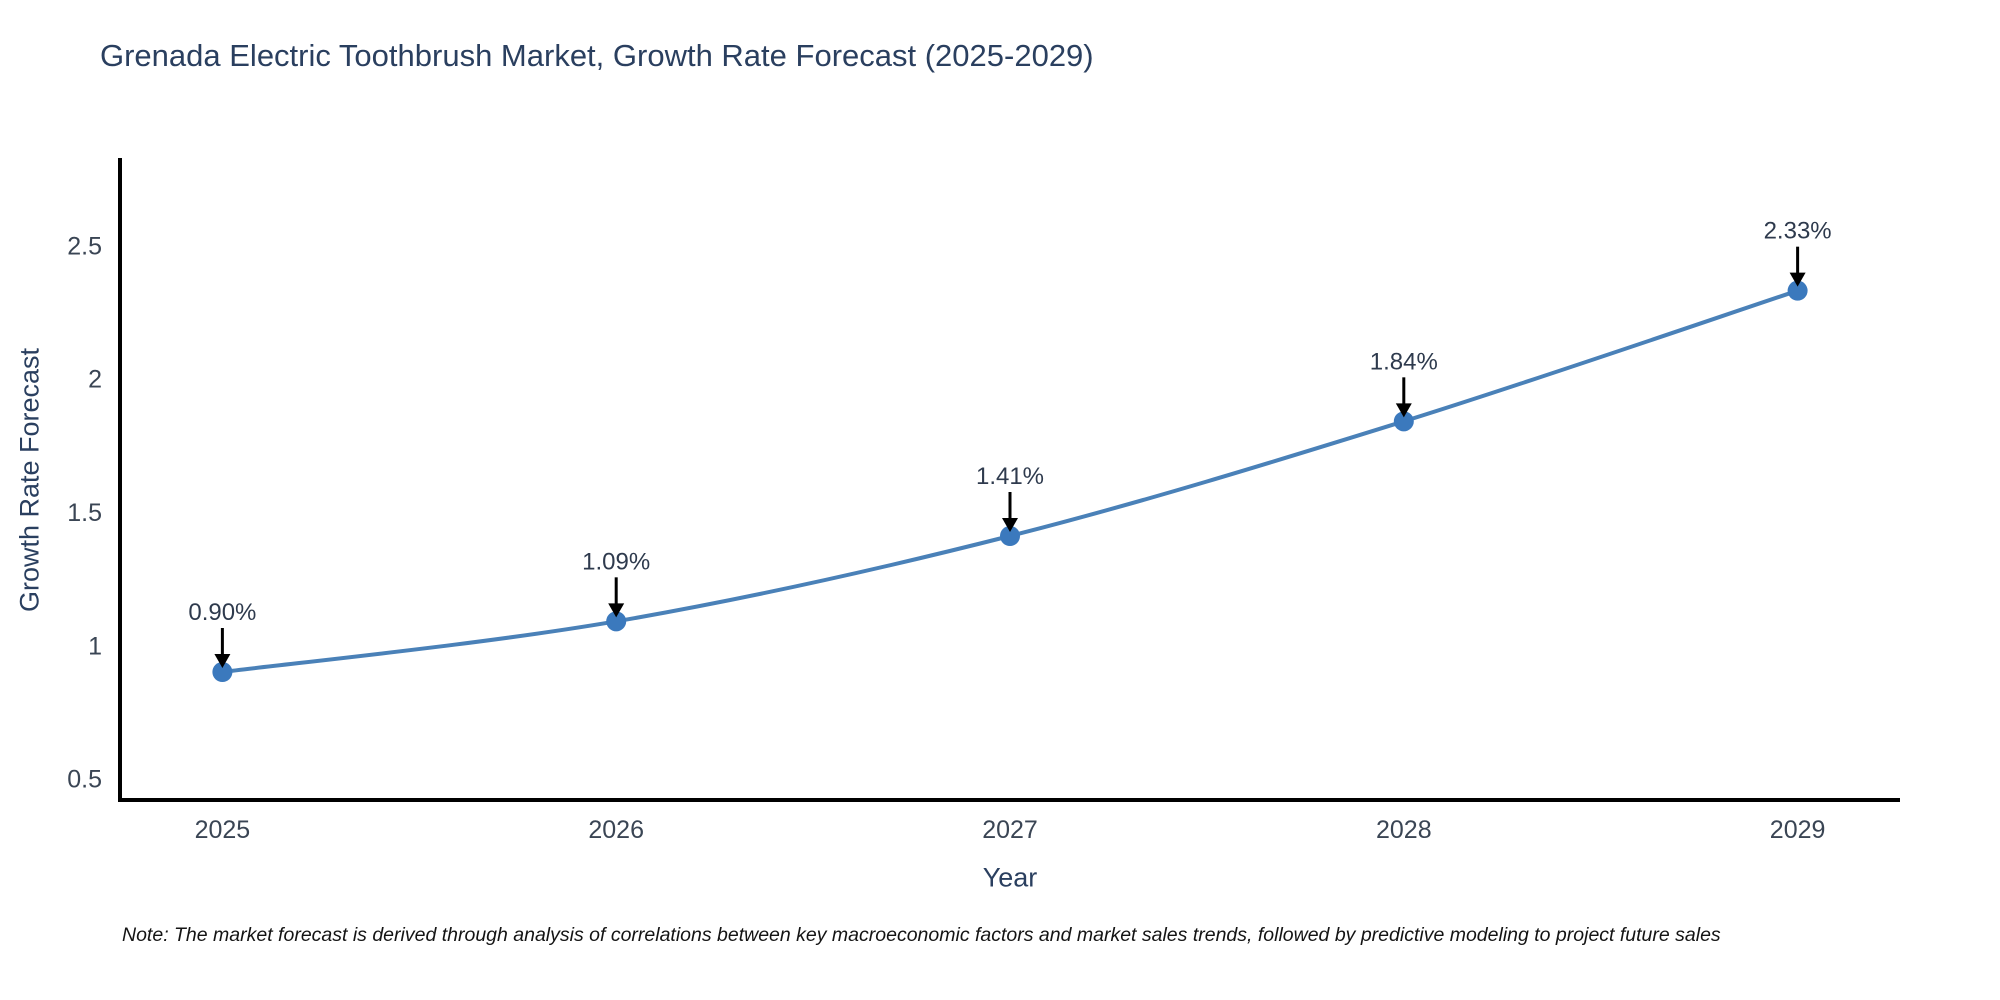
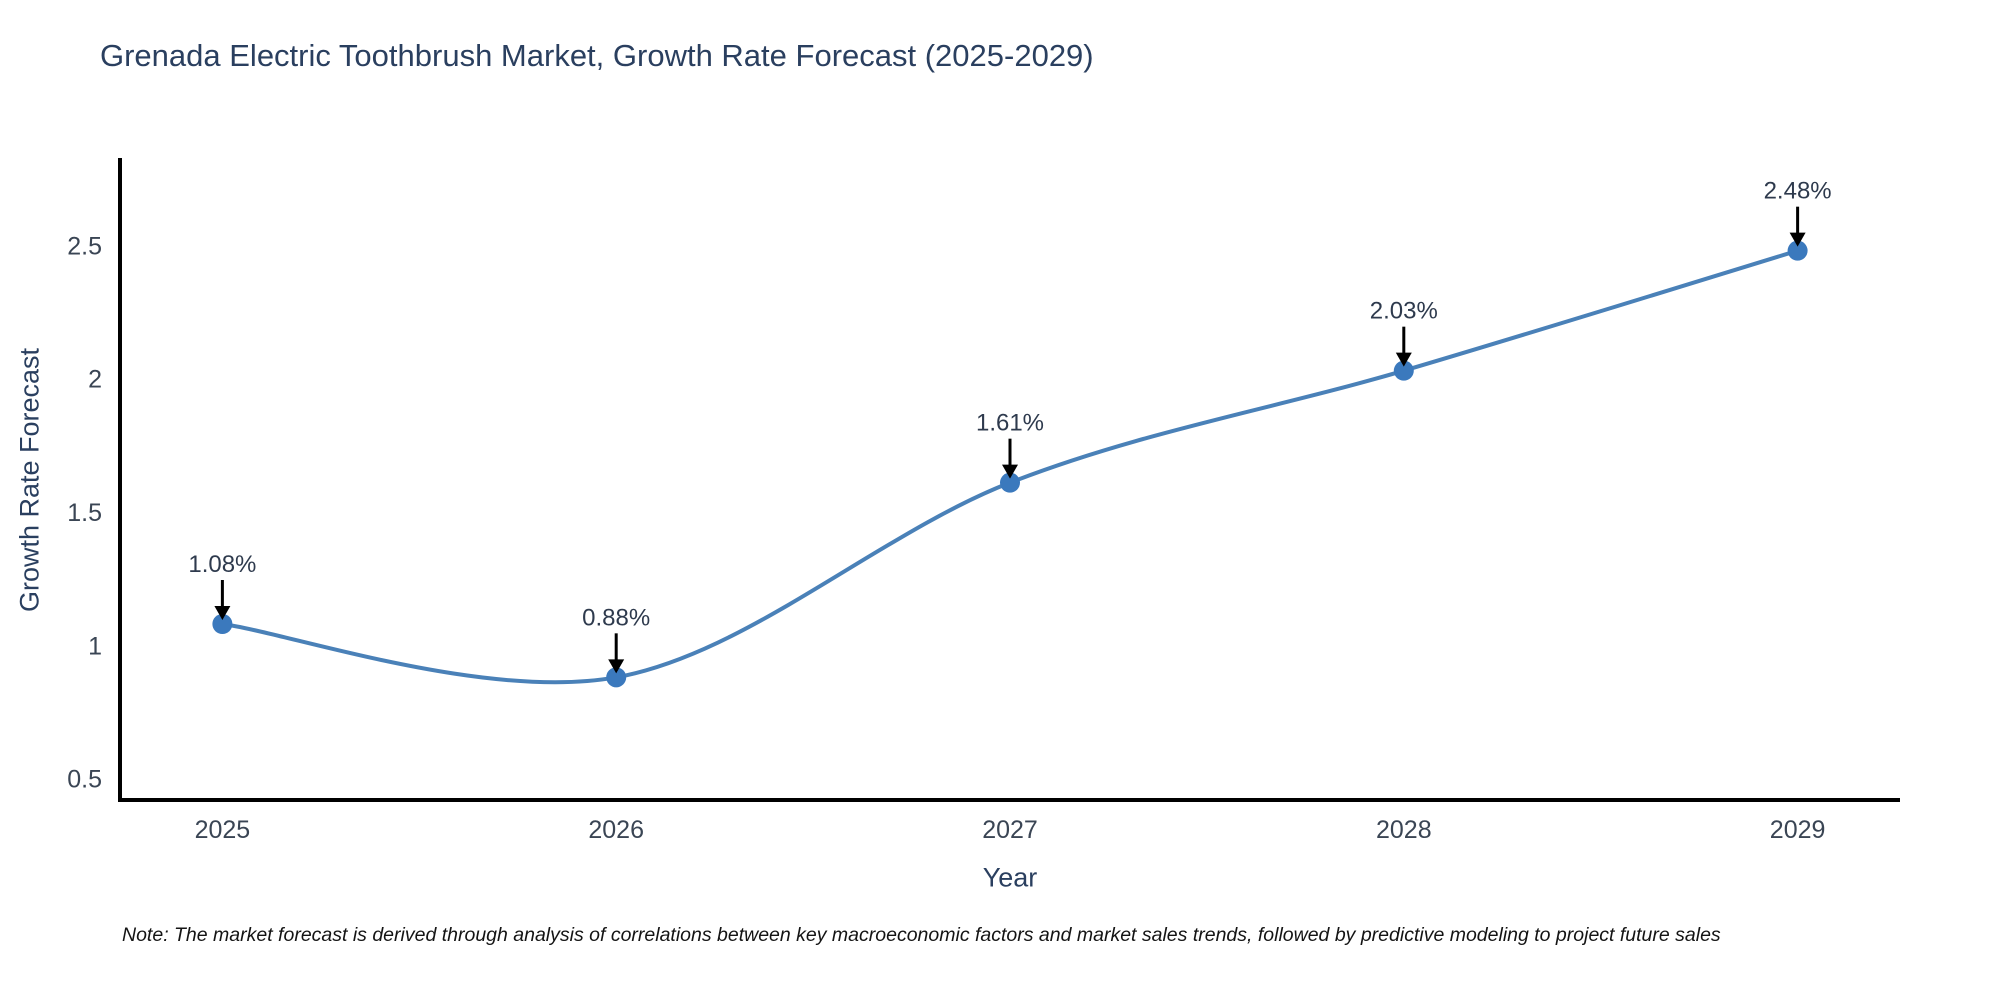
2025: 0.90% -> 1.08%
2026: 1.09% -> 0.88%
2027: 1.41% -> 1.61%
2028: 1.84% -> 2.03%
2029: 2.33% -> 2.48%
